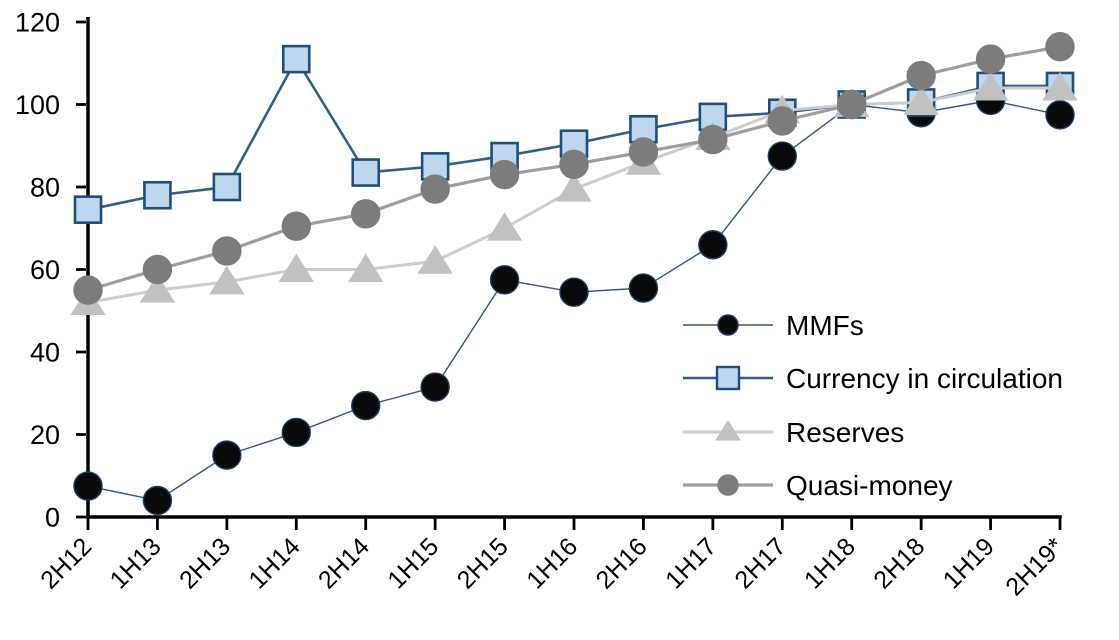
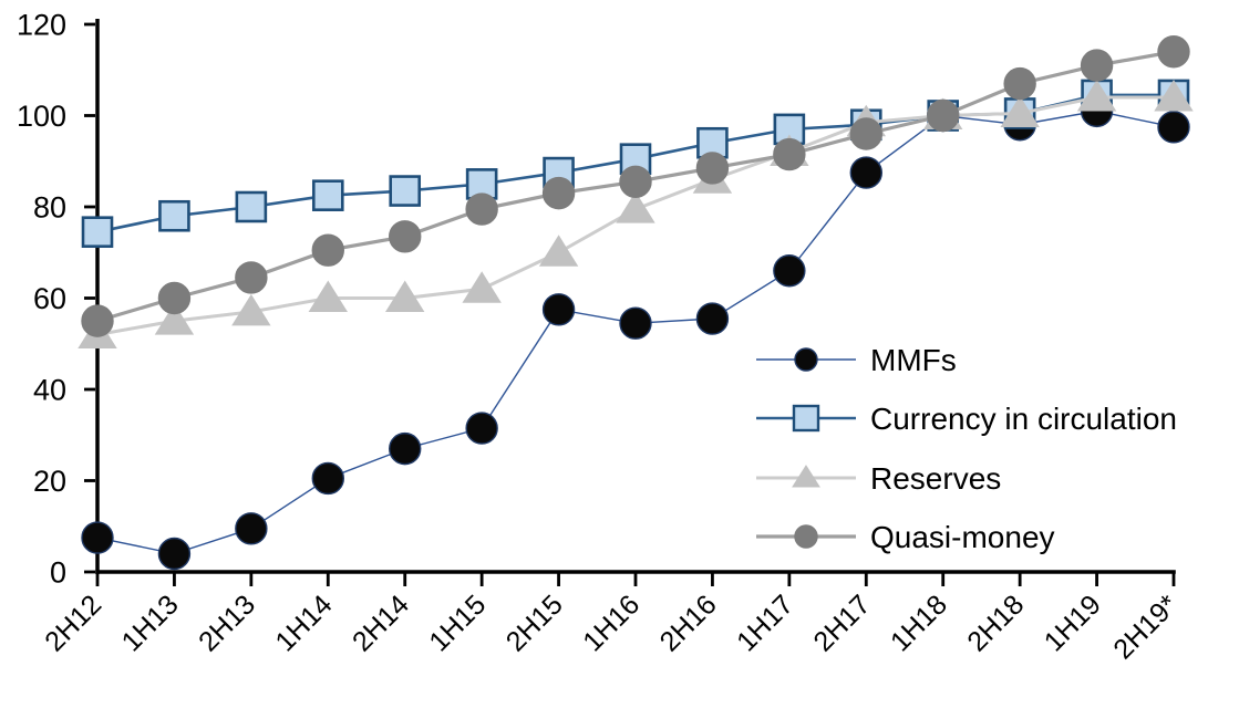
MMFs/2H13: 15 -> 10
Currency in circulation/1H14: 111 -> 82
